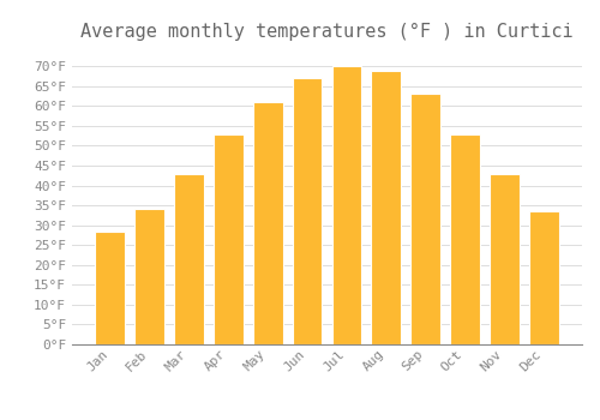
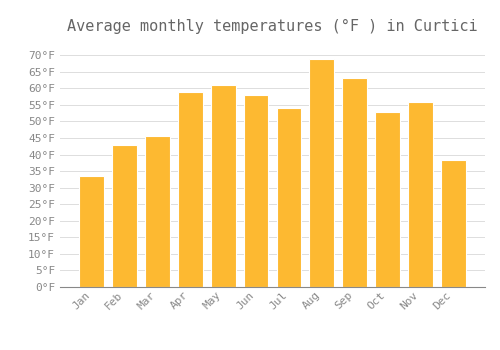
Jan: 28.5°F -> 33.5°F
Feb: 34.0°F -> 43.0°F
Mar: 43.0°F -> 45.5°F
Apr: 53.0°F -> 59.0°F
Jun: 67.0°F -> 58.0°F
Jul: 70.0°F -> 54.0°F
Nov: 43.0°F -> 56.0°F
Dec: 33.5°F -> 38.5°F
